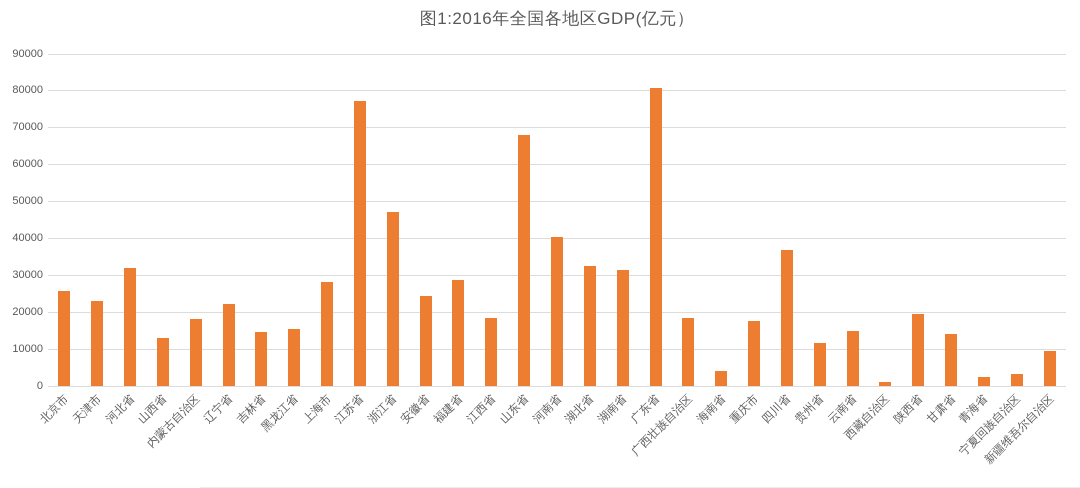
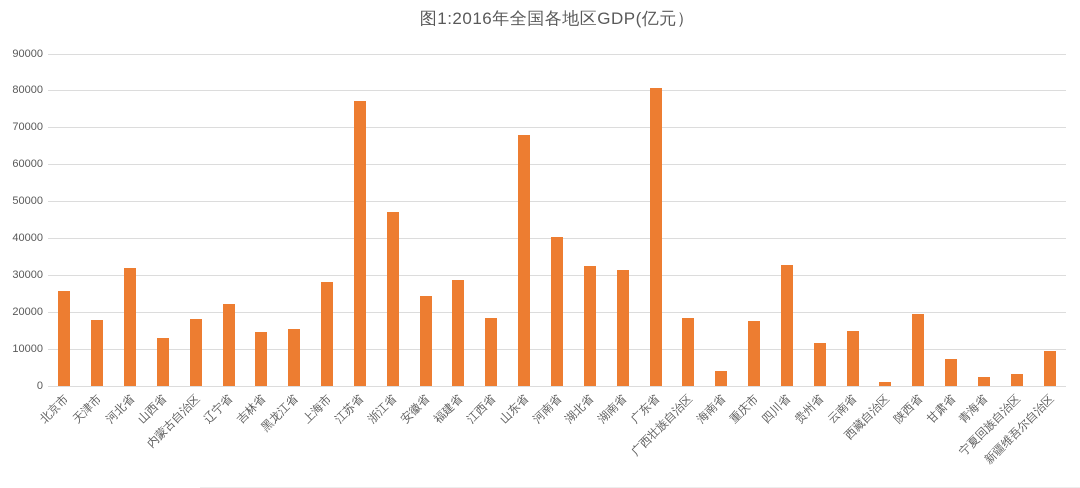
天津市: 23000 -> 18000
四川省: 37000 -> 33000
甘肃省: 14000 -> 7000
